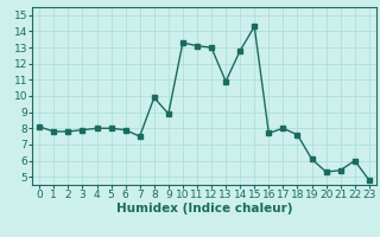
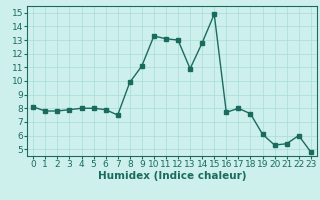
9: 8.9 -> 11.1
15: 14.3 -> 14.9
